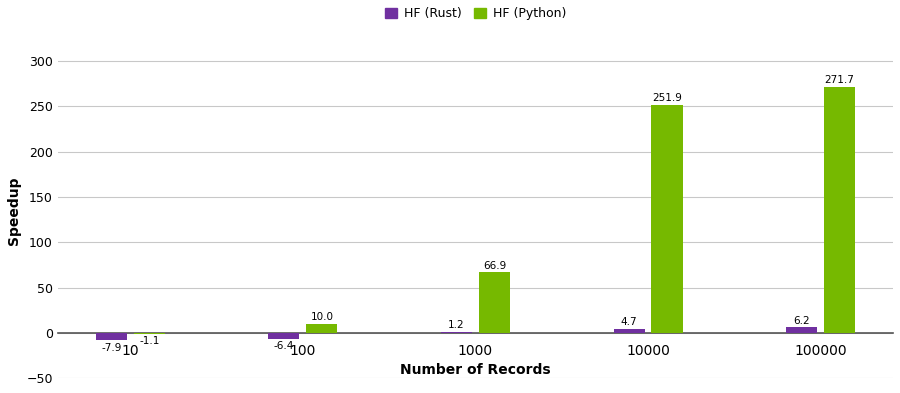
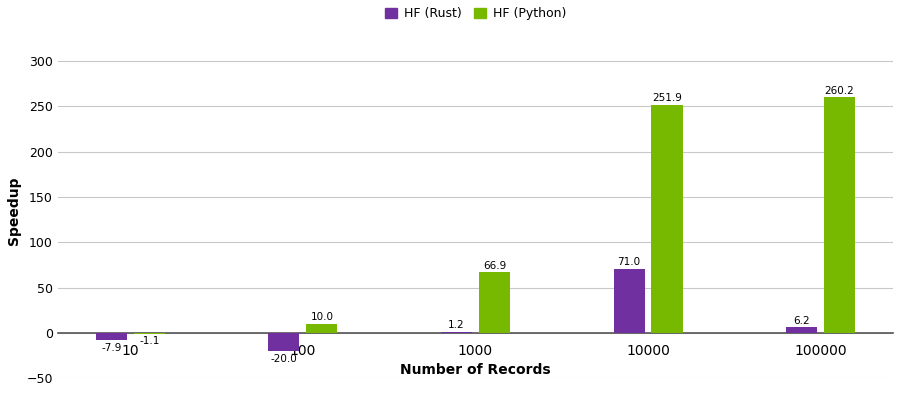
HF (Rust)/100: -6 -> -20
HF (Rust)/10000: 4.7 -> 71.0
HF (Python)/100000: 271.7 -> 260.2
